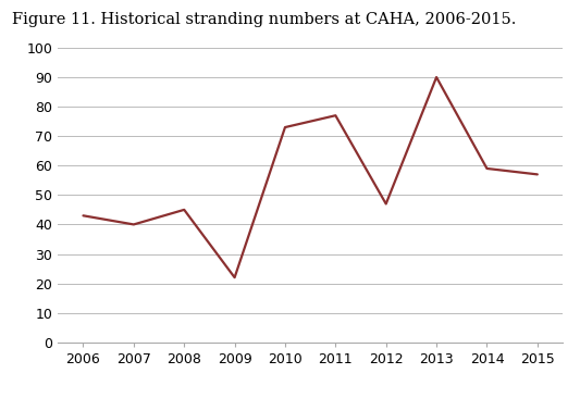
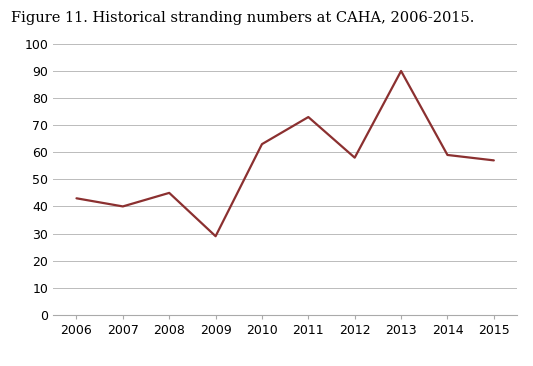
2009: 22 -> 29
2010: 73 -> 63
2011: 77 -> 73
2012: 47 -> 58
